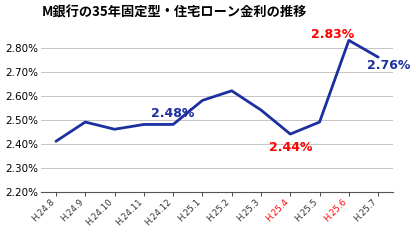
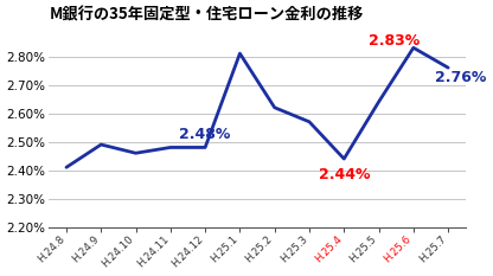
H.25.1: 2.58% -> 2.81%
H.25.3: 2.54% -> 2.57%
H.25.5: 2.49% -> 2.64%
